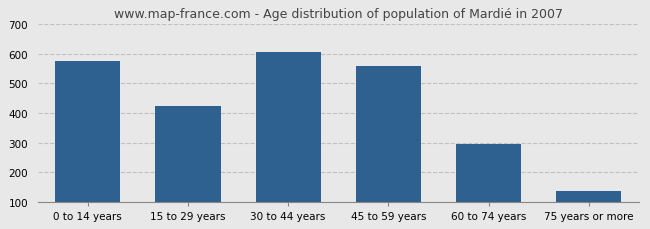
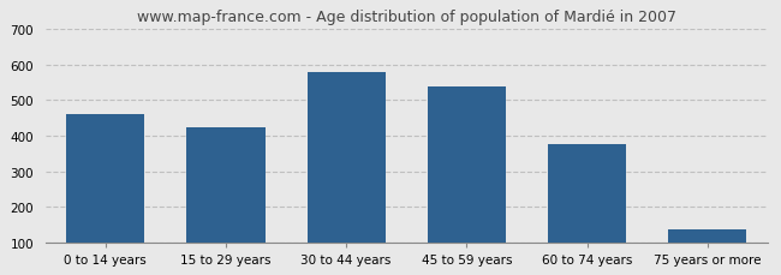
0 to 14 years: 575 -> 460
30 to 44 years: 605 -> 580
45 to 59 years: 560 -> 540
60 to 74 years: 295 -> 375
